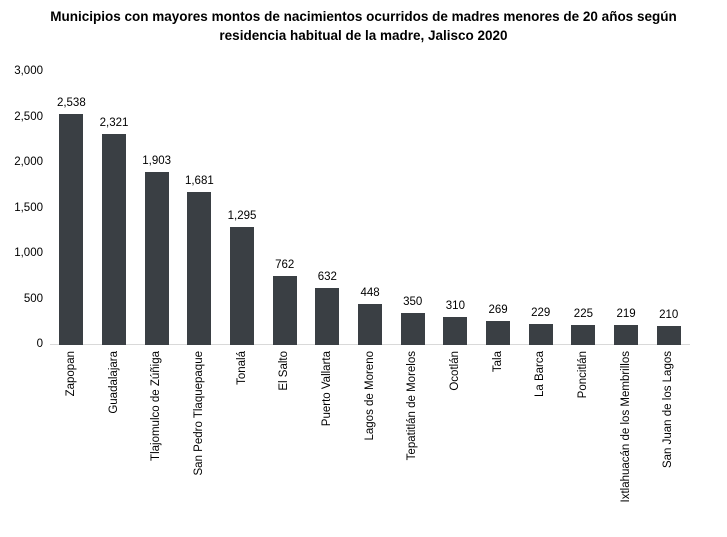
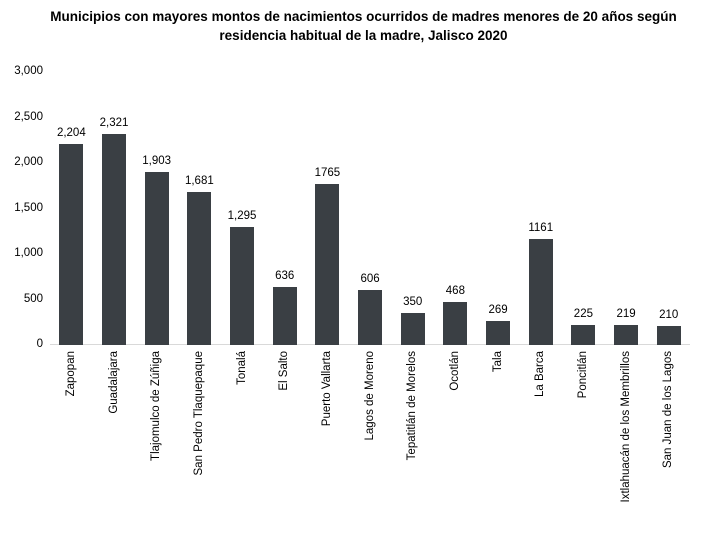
Zapopan: 2,538 -> 2,204
El Salto: 762 -> 636
Puerto Vallarta: 632 -> 1765
Lagos de Moreno: 448 -> 606
Ocotlán: 310 -> 468
La Barca: 229 -> 1161
